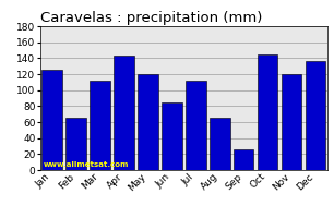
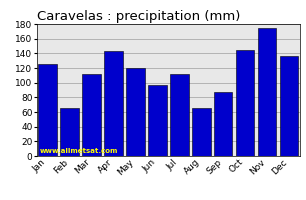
Jun: 84 -> 97
Sep: 26 -> 87
Nov: 120 -> 175
